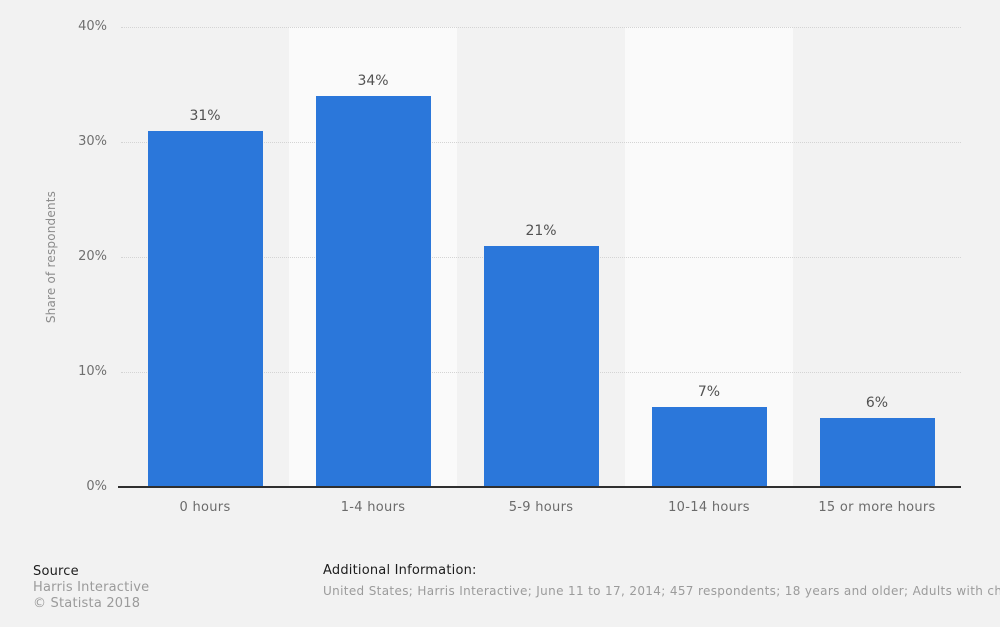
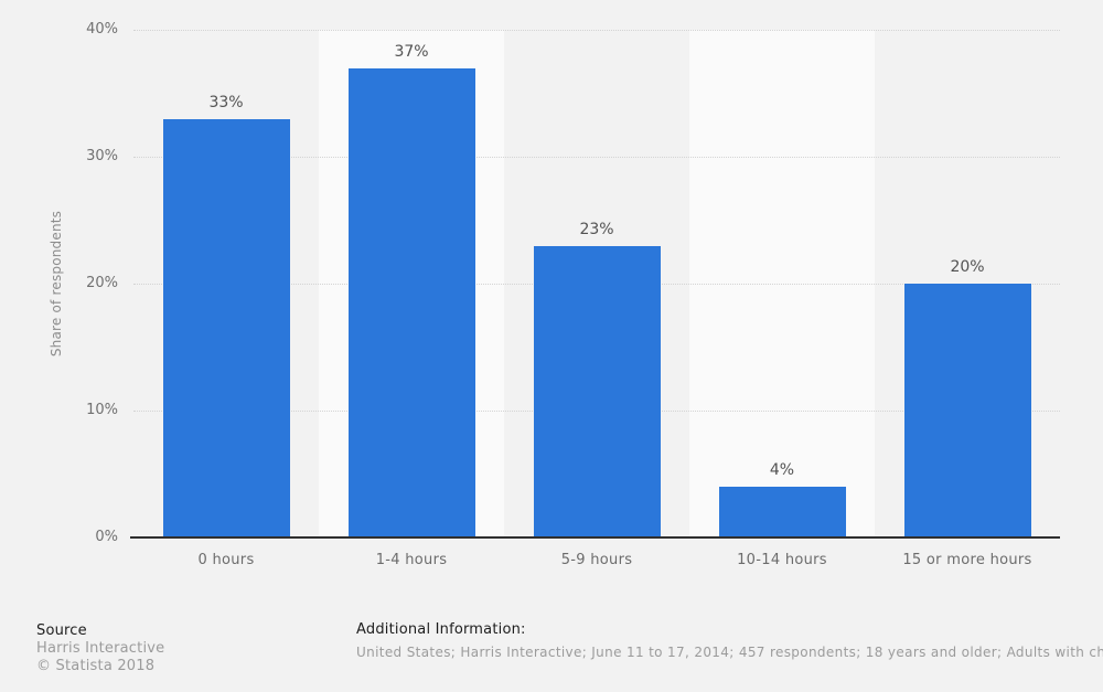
0 hours: 31% -> 33%
1-4 hours: 34% -> 37%
5-9 hours: 21% -> 23%
10-14 hours: 7% -> 4%
15 or more hours: 6% -> 20%
